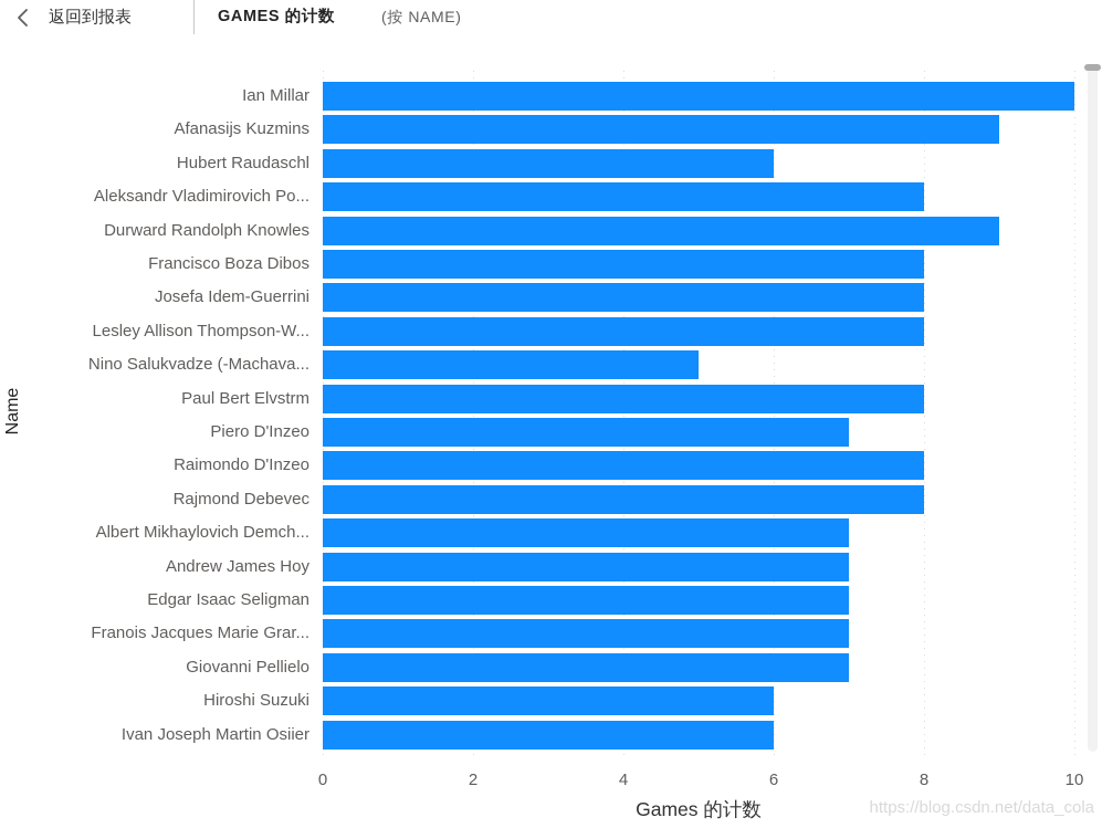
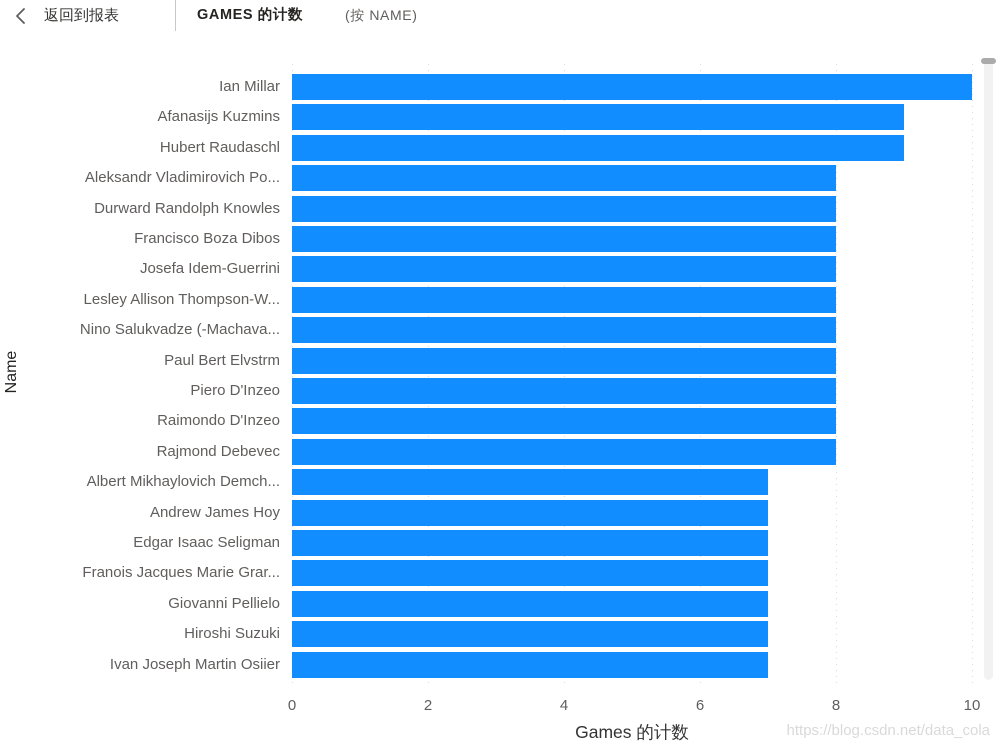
Hubert Raudaschl: 6 -> 9
Durward Randolph Knowles: 9 -> 8
Nino Salukvadze (-Machava...: 5 -> 8
Piero D'Inzeo: 7 -> 8
Hiroshi Suzuki: 6 -> 7
Ivan Joseph Martin Osiier: 6 -> 7
